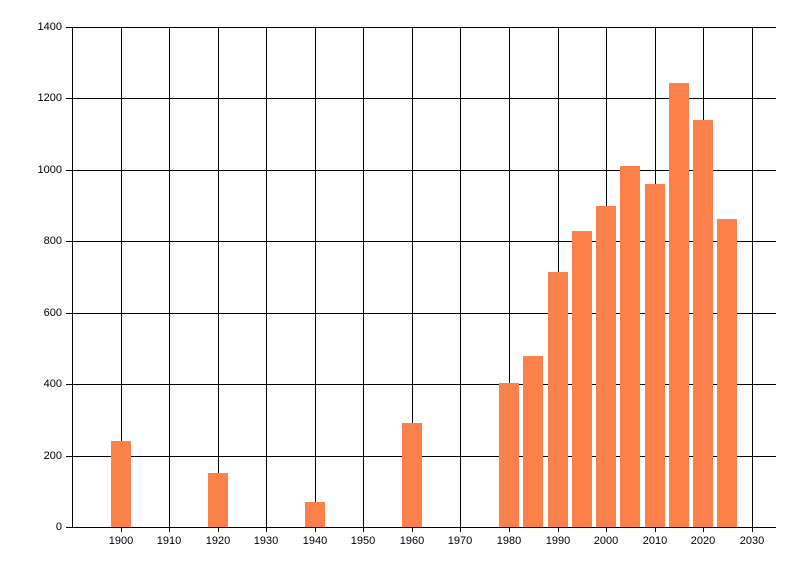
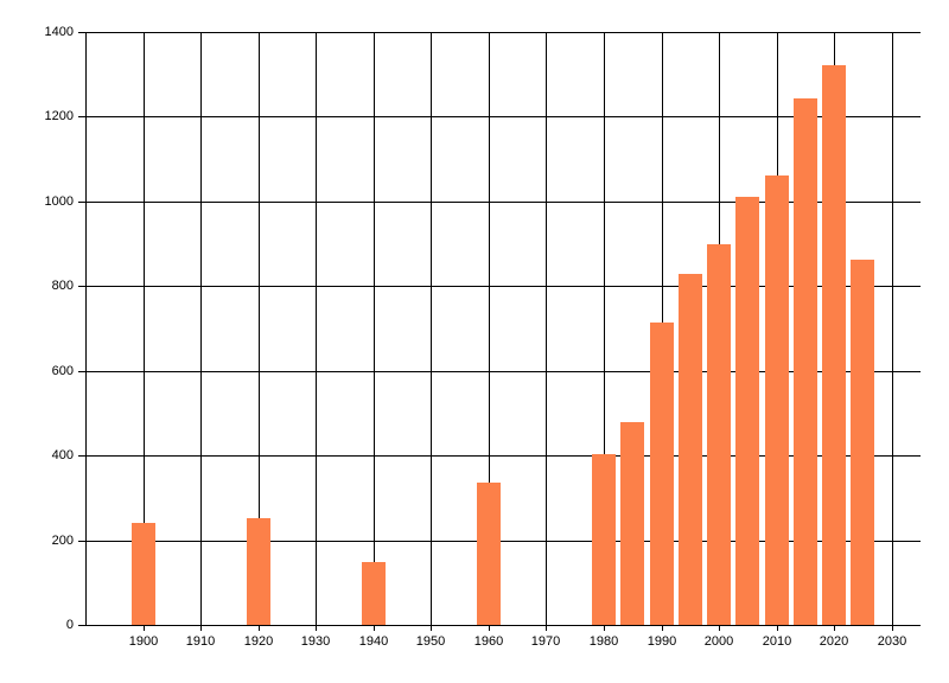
1920: 150 -> 250
1940: 70 -> 150
1960: 290 -> 340
2010: 960 -> 1060
2020: 1140 -> 1320
